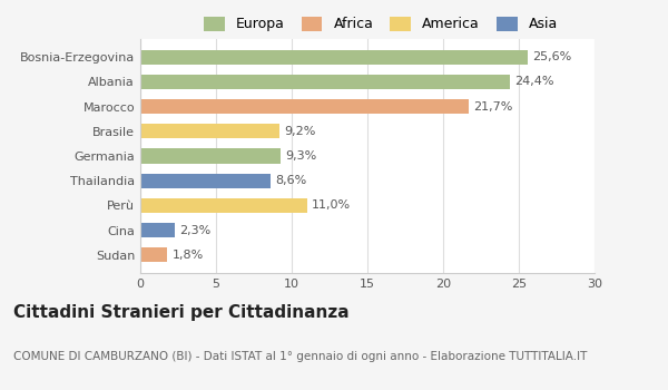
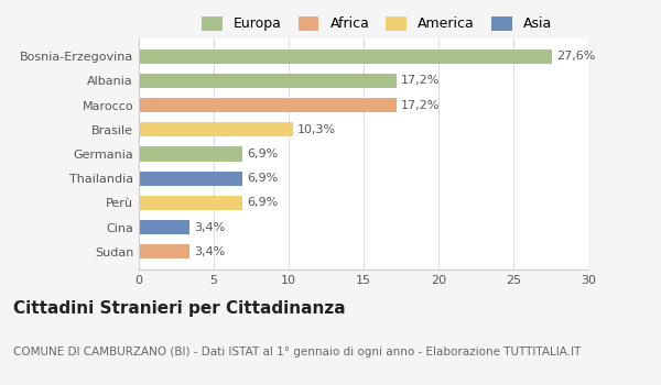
Bosnia-Erzegovina: 25,6% -> 27,6%
Albania: 24,4% -> 17,2%
Marocco: 21,7% -> 17,2%
Brasile: 9,2% -> 10,3%
Germania: 9,3% -> 6,9%
Thailandia: 8,6% -> 6,9%
Perù: 11,0% -> 6,9%
Cina: 2,3% -> 3,4%
Sudan: 1,8% -> 3,4%
